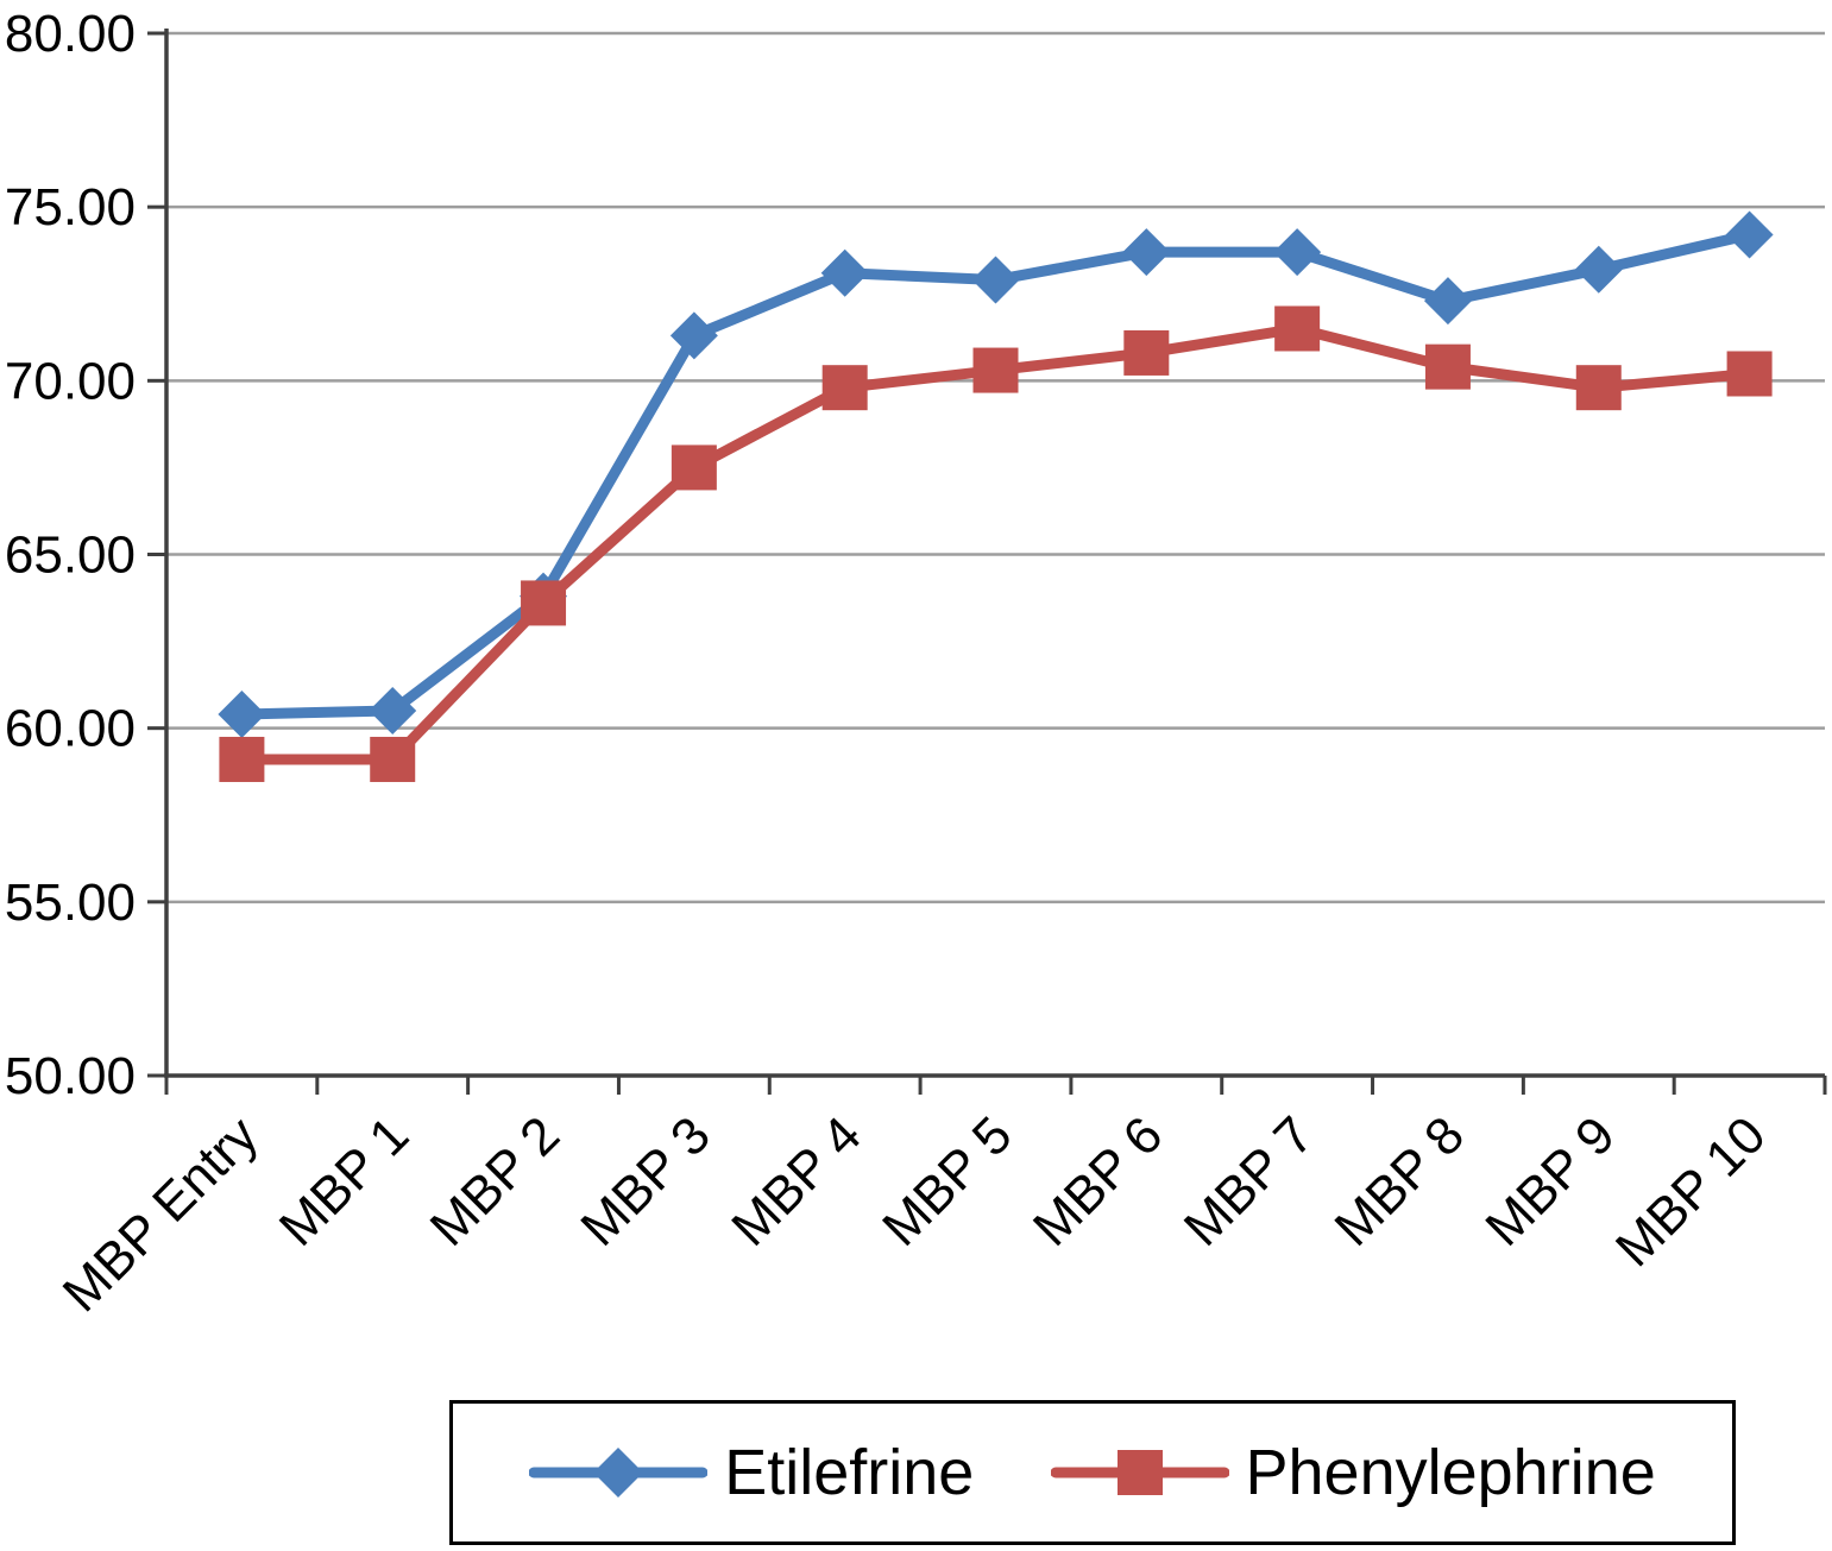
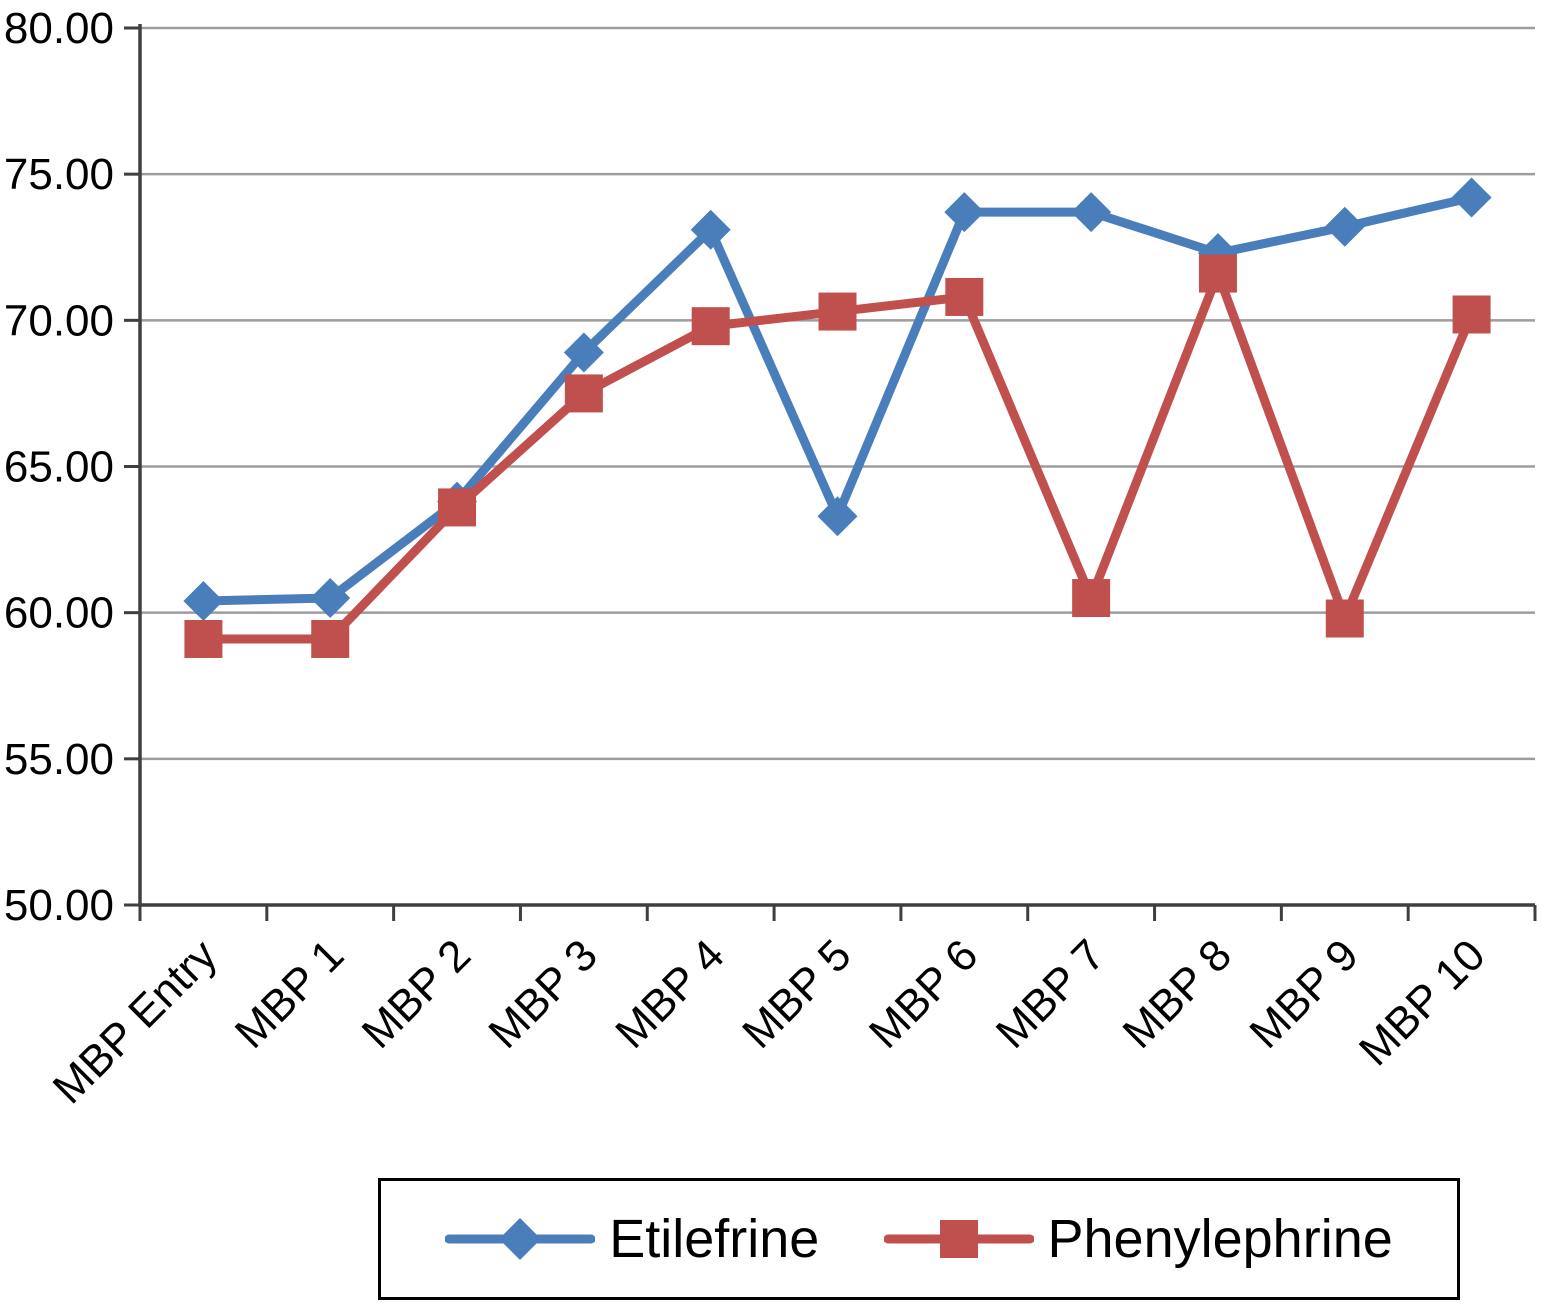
Etilefrine/MBP 3: 71.3 -> 68.9
Etilefrine/MBP 5: 72.9 -> 63.3
Phenylephrine/MBP 7: 71.5 -> 60.5
Phenylephrine/MBP 8: 70.4 -> 71.6
Phenylephrine/MBP 9: 69.8 -> 59.8
